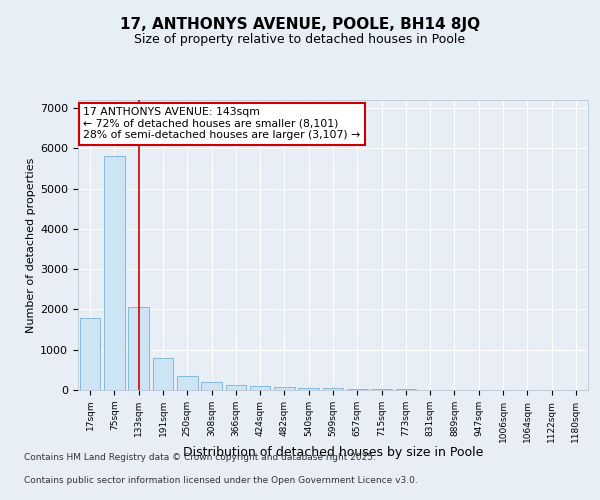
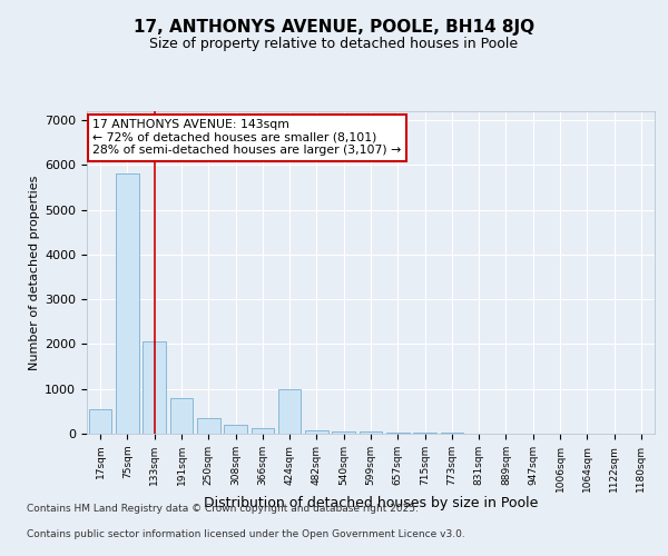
17sqm: 1780 -> 550
424sqm: 90 -> 1000
